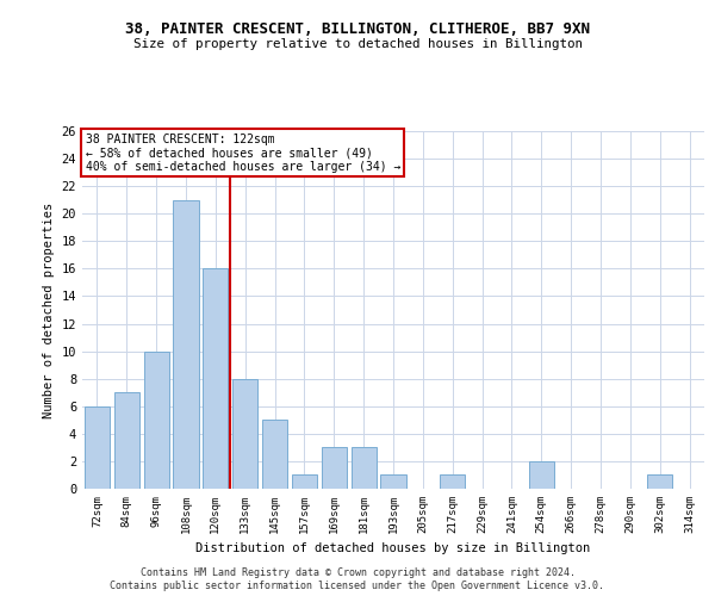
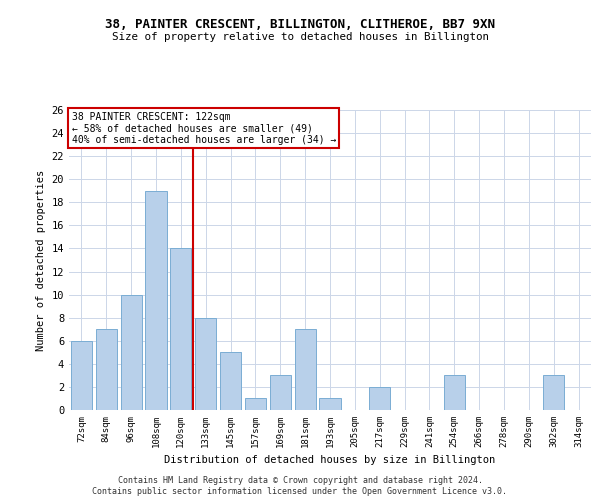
108sqm: 21 -> 19
120sqm: 16 -> 14
181sqm: 3 -> 7
217sqm: 1 -> 2
254sqm: 2 -> 3
302sqm: 1 -> 3
